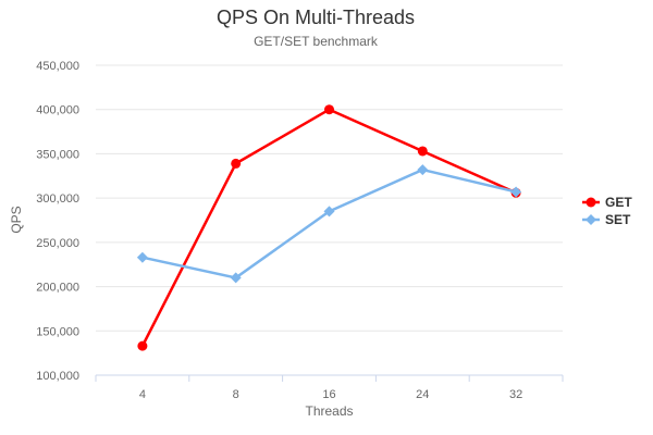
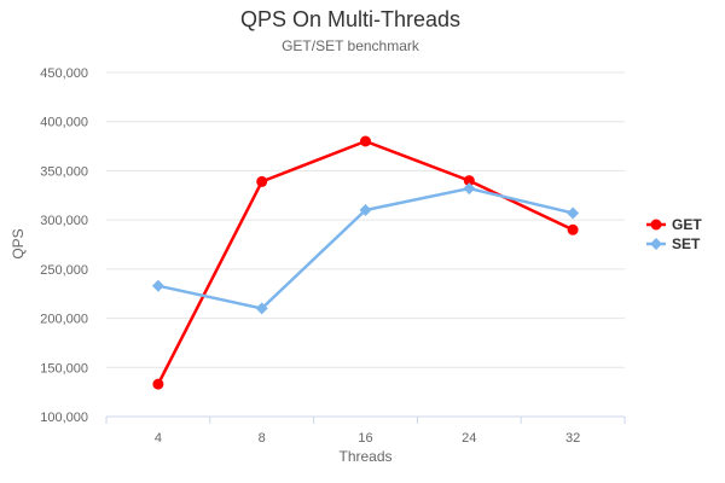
GET/16: 400000 -> 380000
SET/16: 280000 -> 310000
GET/24: 350000 -> 340000
GET/32: 310000 -> 290000
